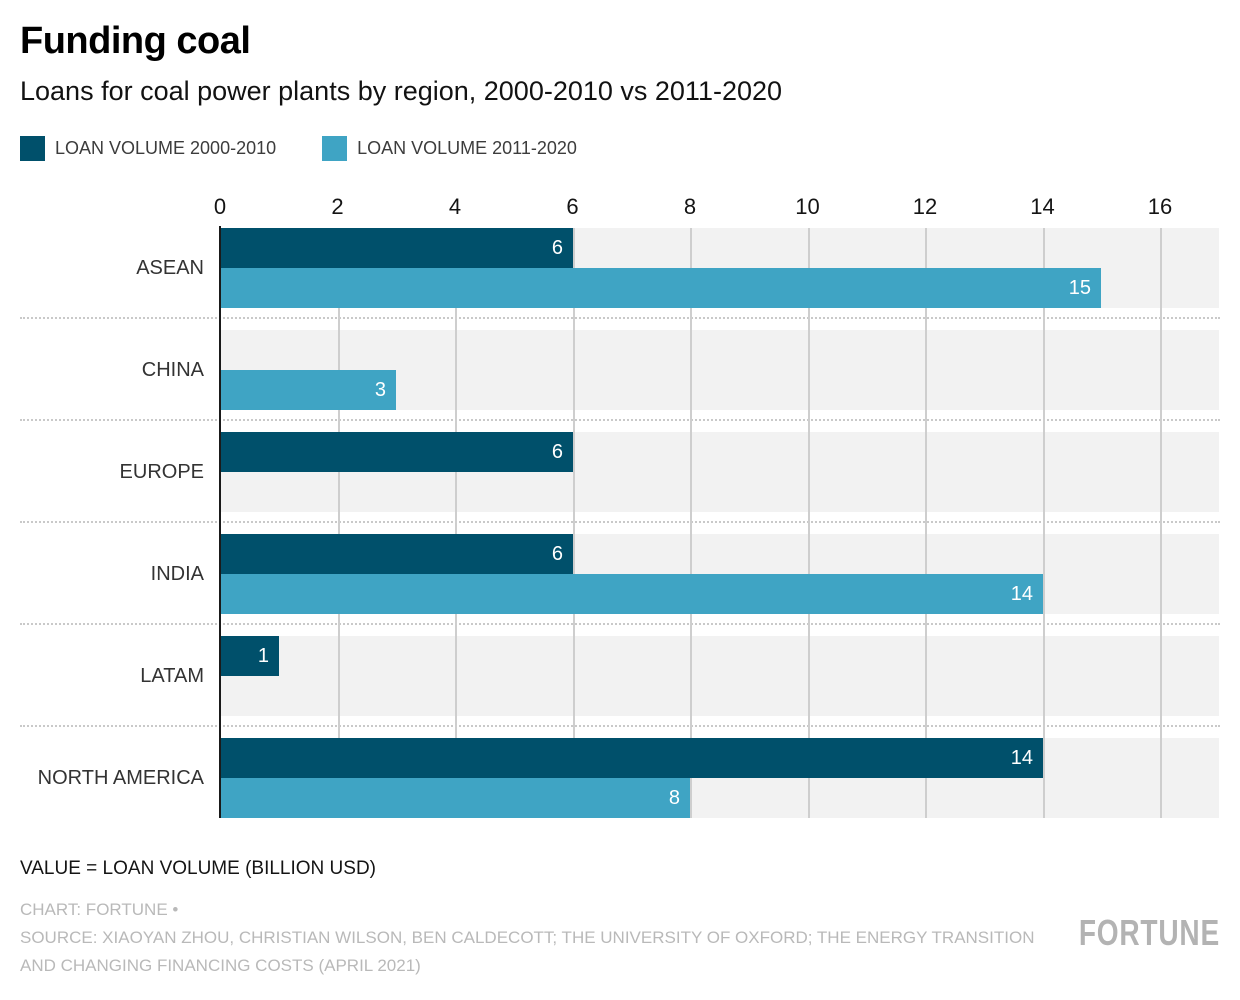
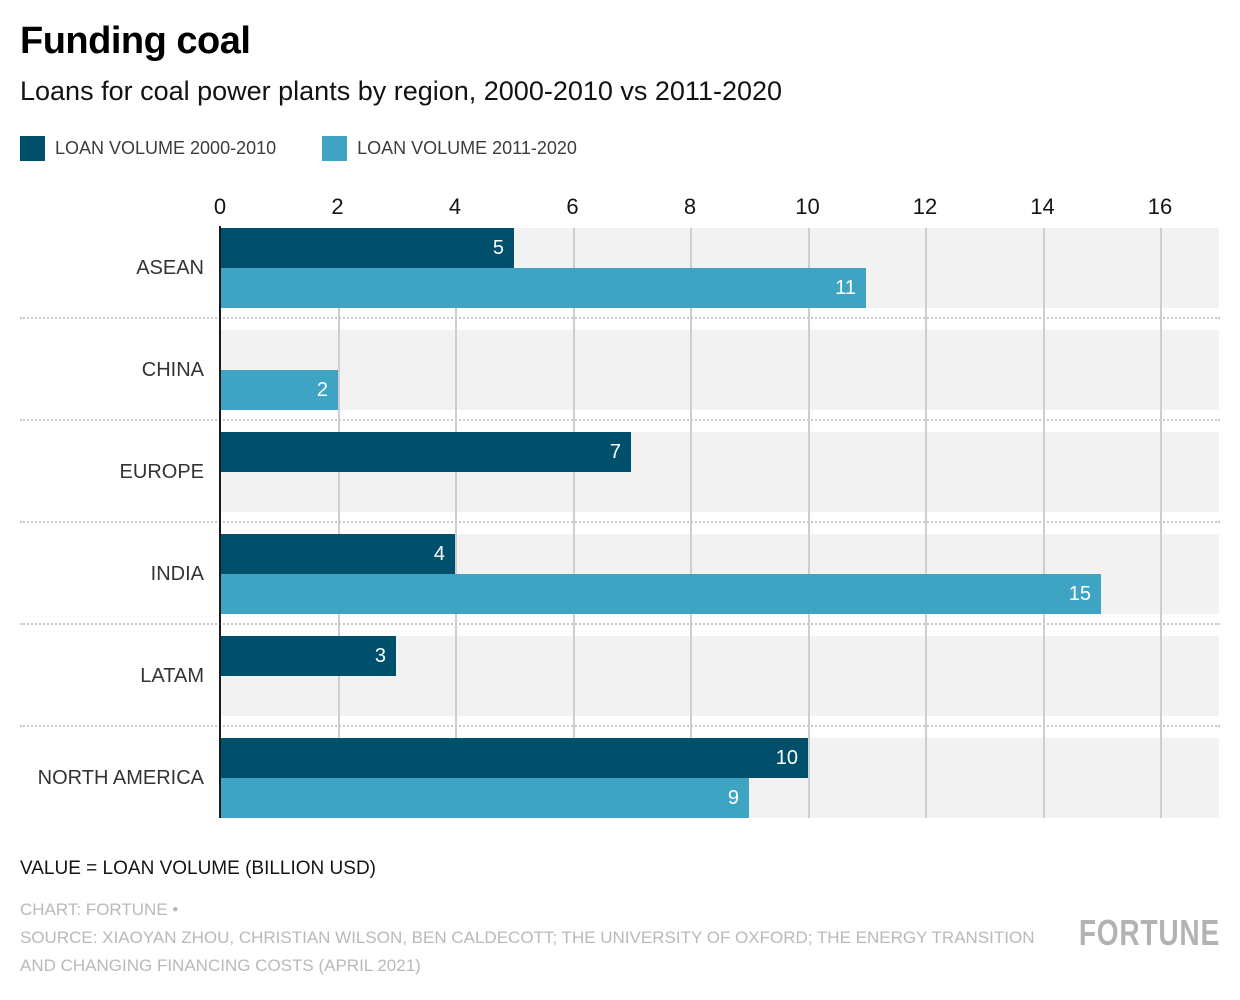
LOAN VOLUME 2000-2010/ASEAN: 6 -> 5
LOAN VOLUME 2011-2020/ASEAN: 15 -> 11
LOAN VOLUME 2011-2020/CHINA: 3 -> 2
LOAN VOLUME 2000-2010/EUROPE: 6 -> 7
LOAN VOLUME 2000-2010/INDIA: 6 -> 4
LOAN VOLUME 2011-2020/INDIA: 14 -> 15
LOAN VOLUME 2000-2010/LATAM: 1 -> 3
LOAN VOLUME 2000-2010/NORTH AMERICA: 14 -> 10
LOAN VOLUME 2011-2020/NORTH AMERICA: 8 -> 9
